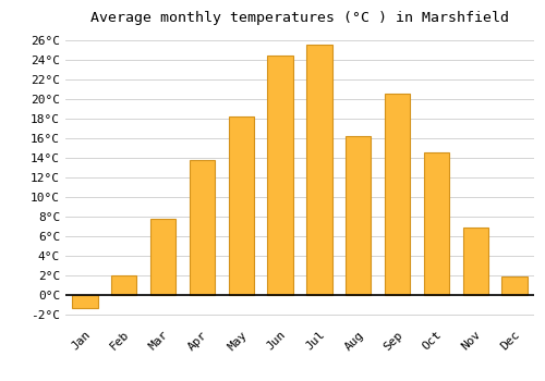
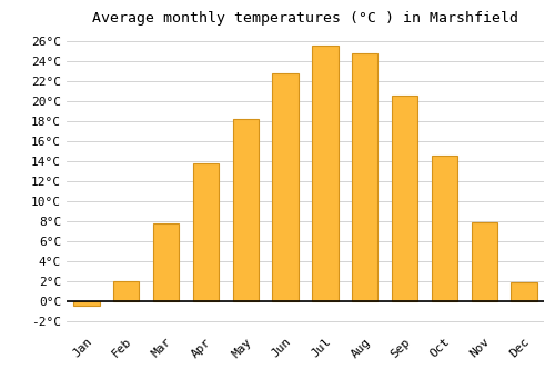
Jan: -1.4°C -> -0.5°C
Jun: 24.4°C -> 22.8°C
Aug: 16.2°C -> 24.8°C
Nov: 6.8°C -> 7.9°C
